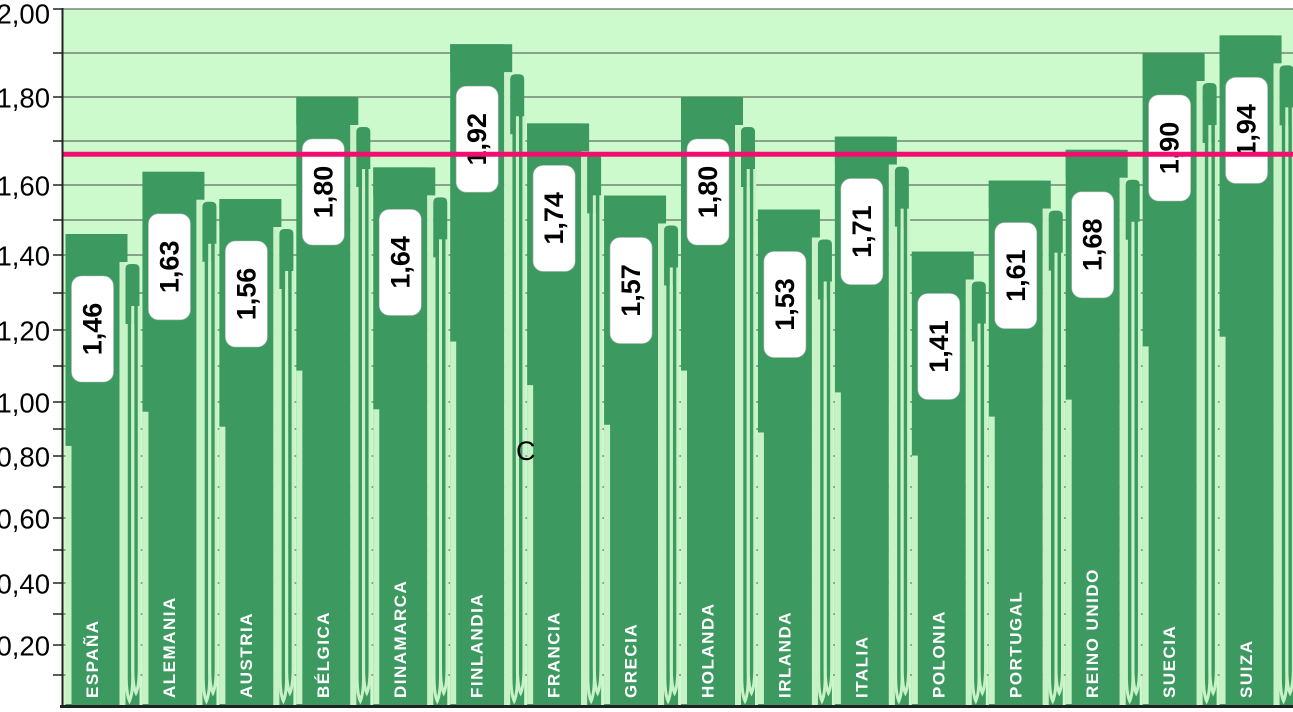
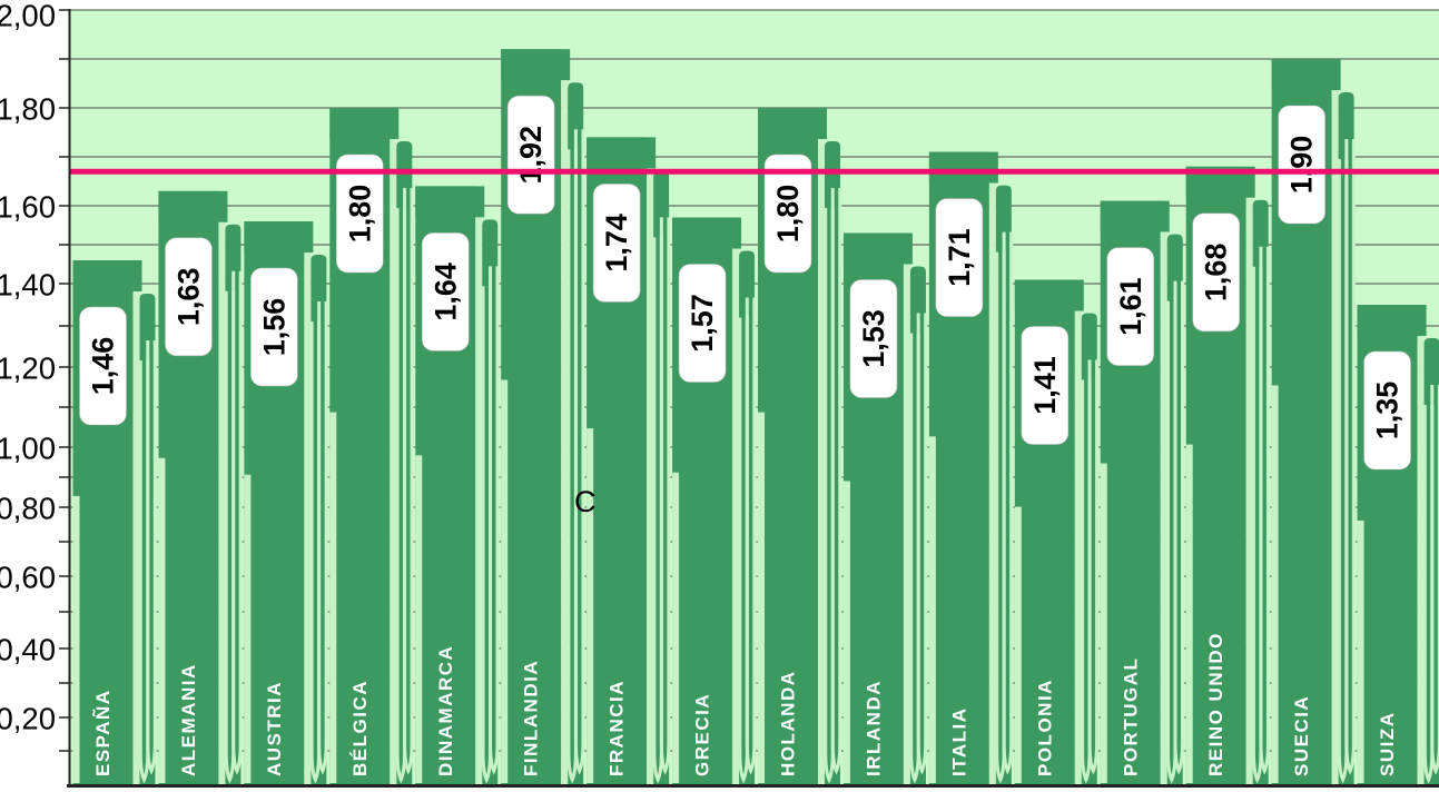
SUIZA: 1,94 -> 1,35
